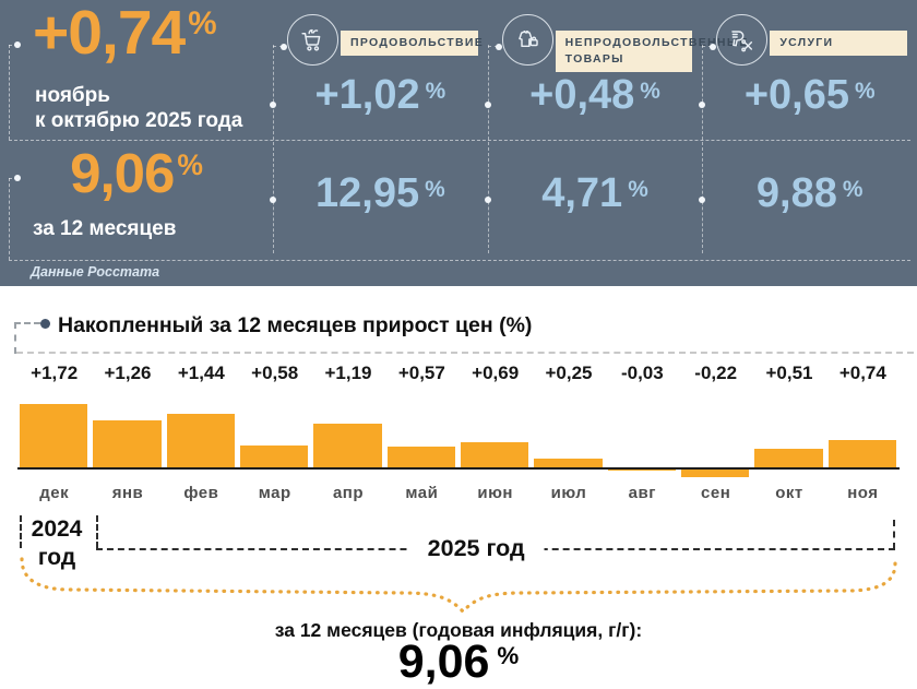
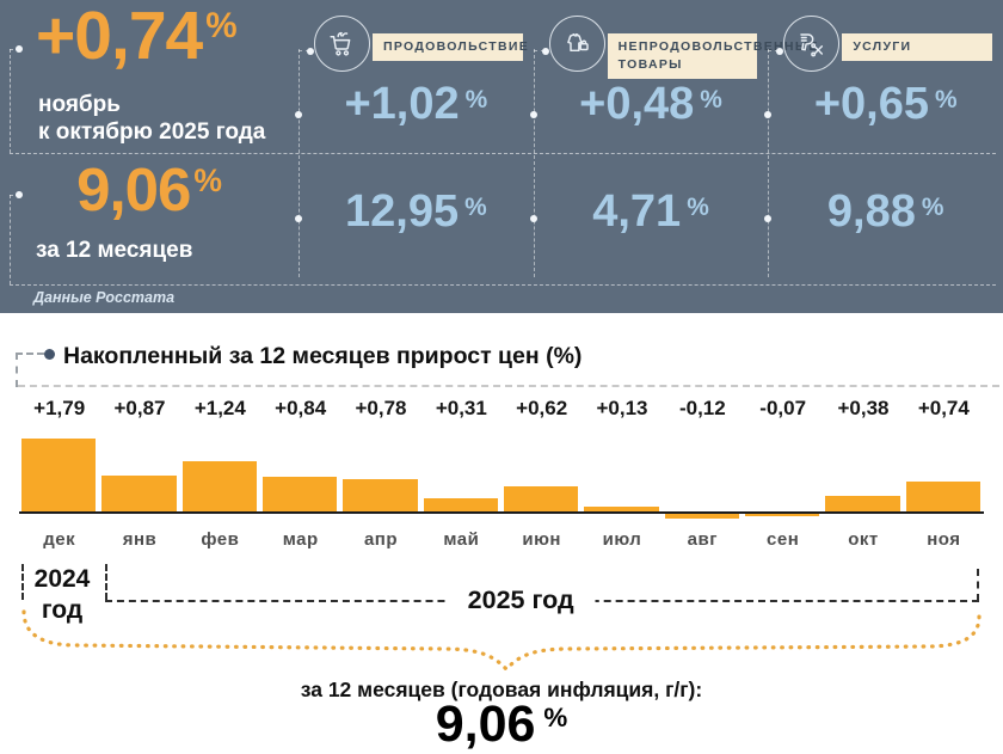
дек: +1,72 -> +1,79
янв: +1,26 -> +0,87
фев: +1,44 -> +1,24
мар: +0,58 -> +0,84
апр: +1,19 -> +0,78
май: +0,57 -> +0,31
июн: +0,69 -> +0,62
июл: +0,25 -> +0,13
авг: -0,03 -> -0,12
сен: -0,22 -> -0,07
окт: +0,51 -> +0,38
